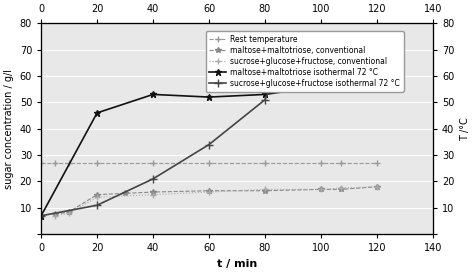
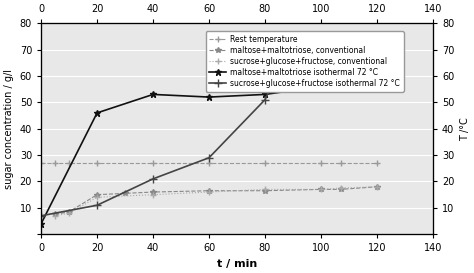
maltose+maltotriose isothermal 72 °C/0: 7 -> 4
sucrose+glucose+fructose isothermal 72 °C/60: 34 -> 29
